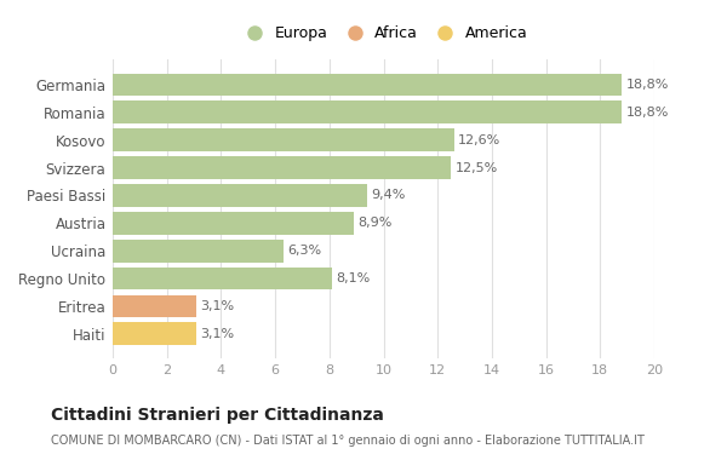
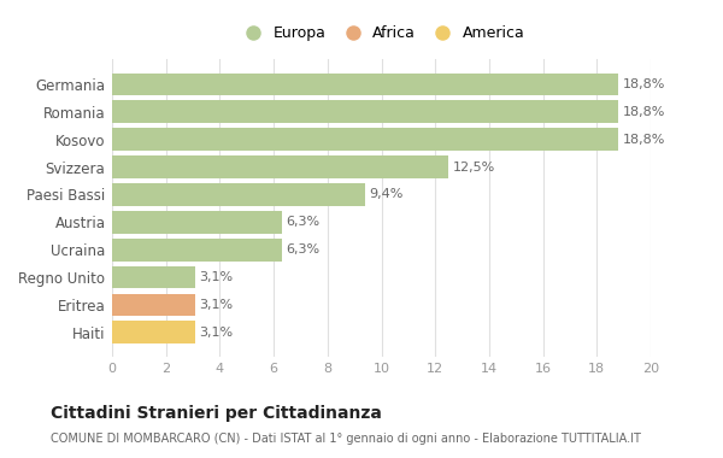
Kosovo: 12,6% -> 18,8%
Austria: 8,9% -> 6,3%
Regno Unito: 8,1% -> 3,1%
